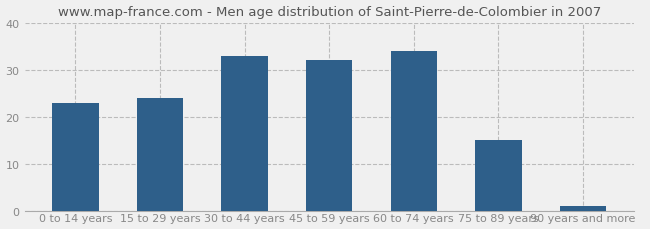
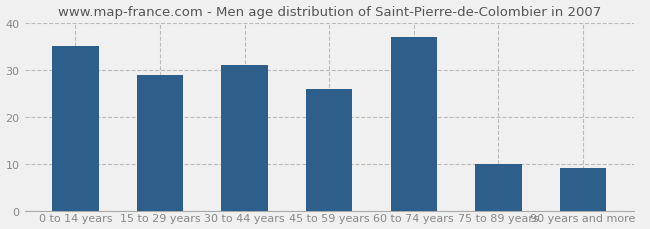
0 to 14 years: 23 -> 35
15 to 29 years: 24 -> 29
30 to 44 years: 33 -> 31
45 to 59 years: 32 -> 26
60 to 74 years: 34 -> 37
75 to 89 years: 15 -> 10
90 years and more: 1 -> 9
